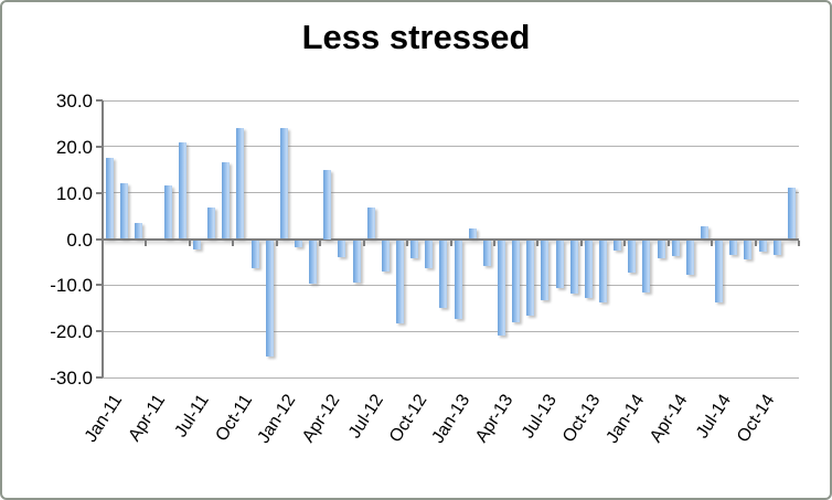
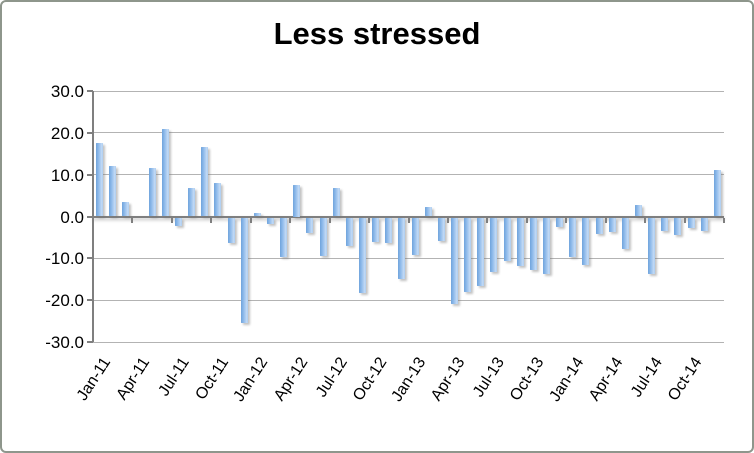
Oct-11: 24 -> 8
Jan-12: 24 -> 1
Apr-12: 15 -> 8
Oct-12: -4 -> -6
Jan-13: -17 -> -9
Jan-14: -7 -> -9
